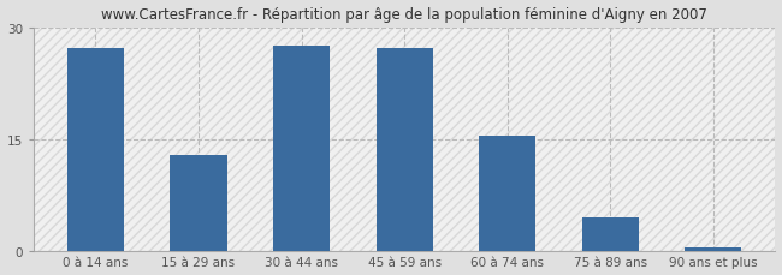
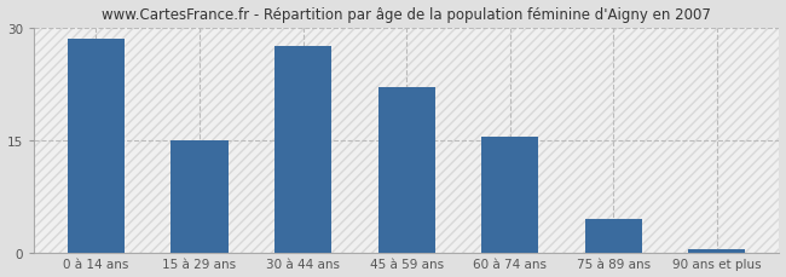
0 à 14 ans: 27.2 -> 28.5
15 à 29 ans: 12.8 -> 15.0
45 à 59 ans: 27.2 -> 22.0
